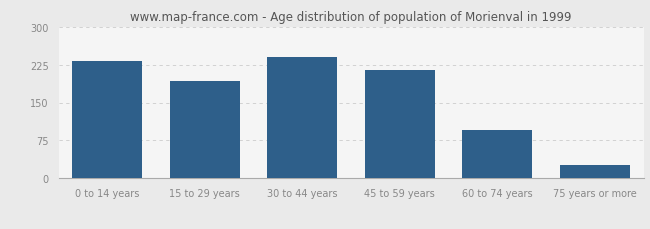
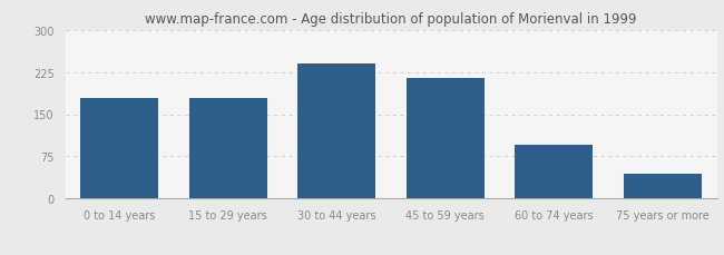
0 to 14 years: 232 -> 178
15 to 29 years: 193 -> 178
75 years or more: 27 -> 44
